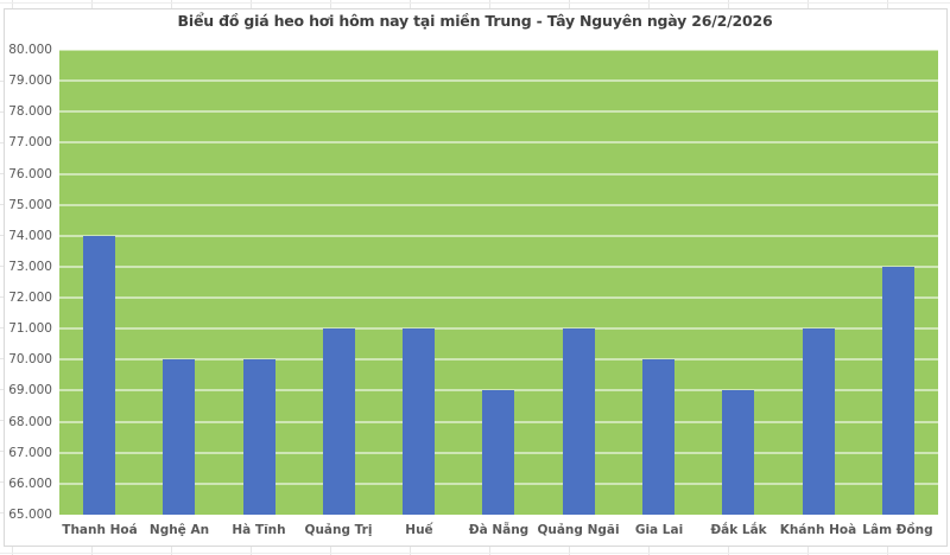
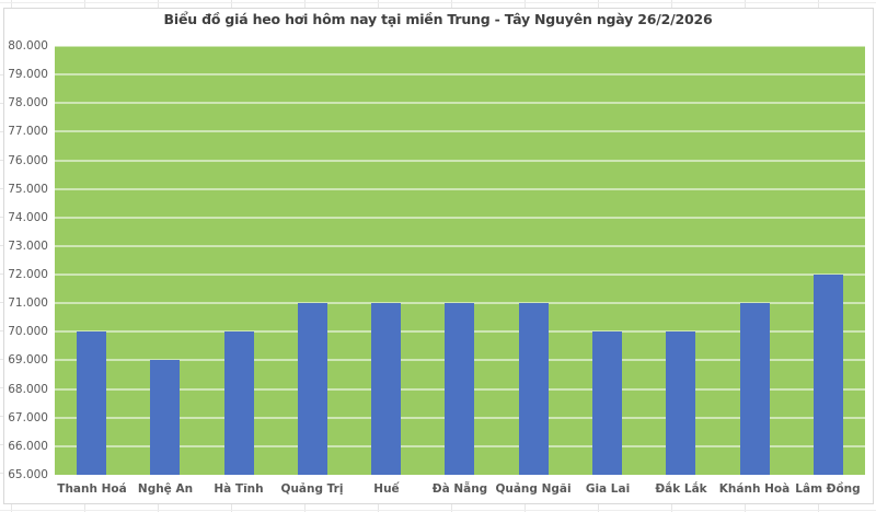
Thanh Hoá: 74000 -> 70000
Nghệ An: 70000 -> 69000
Đà Nẵng: 69000 -> 71000
Đắk Lắk: 69000 -> 70000
Lâm Đồng: 73000 -> 72000
